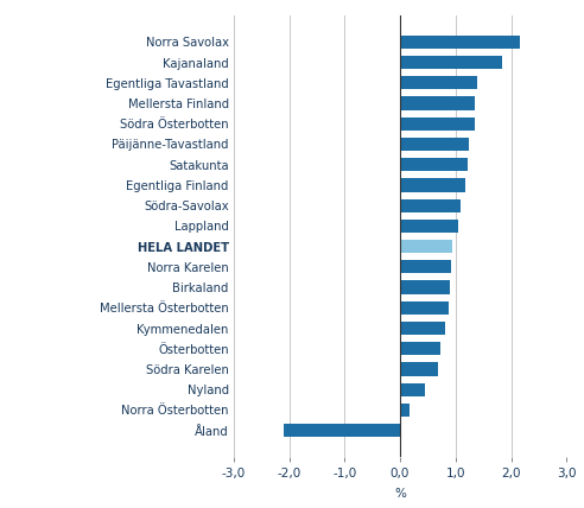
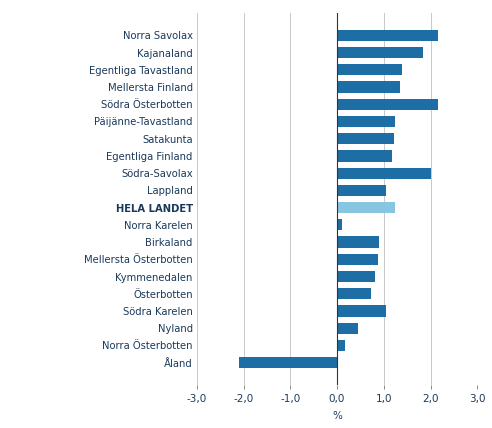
Södra Österbotten: 1,35 -> 2,15
Södra-Savolax: 1,10 -> 2,00
HELA LANDET: 0,95 -> 1,25
Norra Karelen: 0,92 -> 0,10
Södra Karelen: 0,68 -> 1,05
